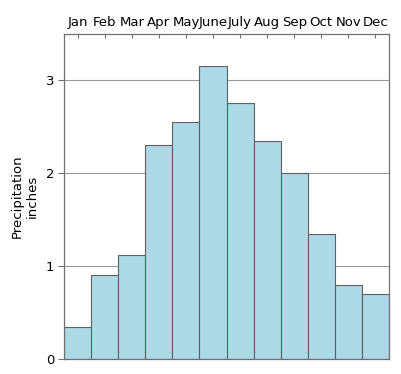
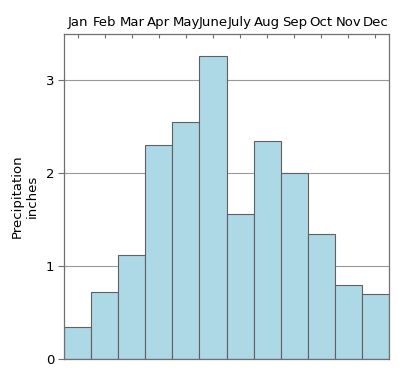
Feb: 0.90 -> 0.72
June: 3.15 -> 3.26
July: 2.75 -> 1.56
